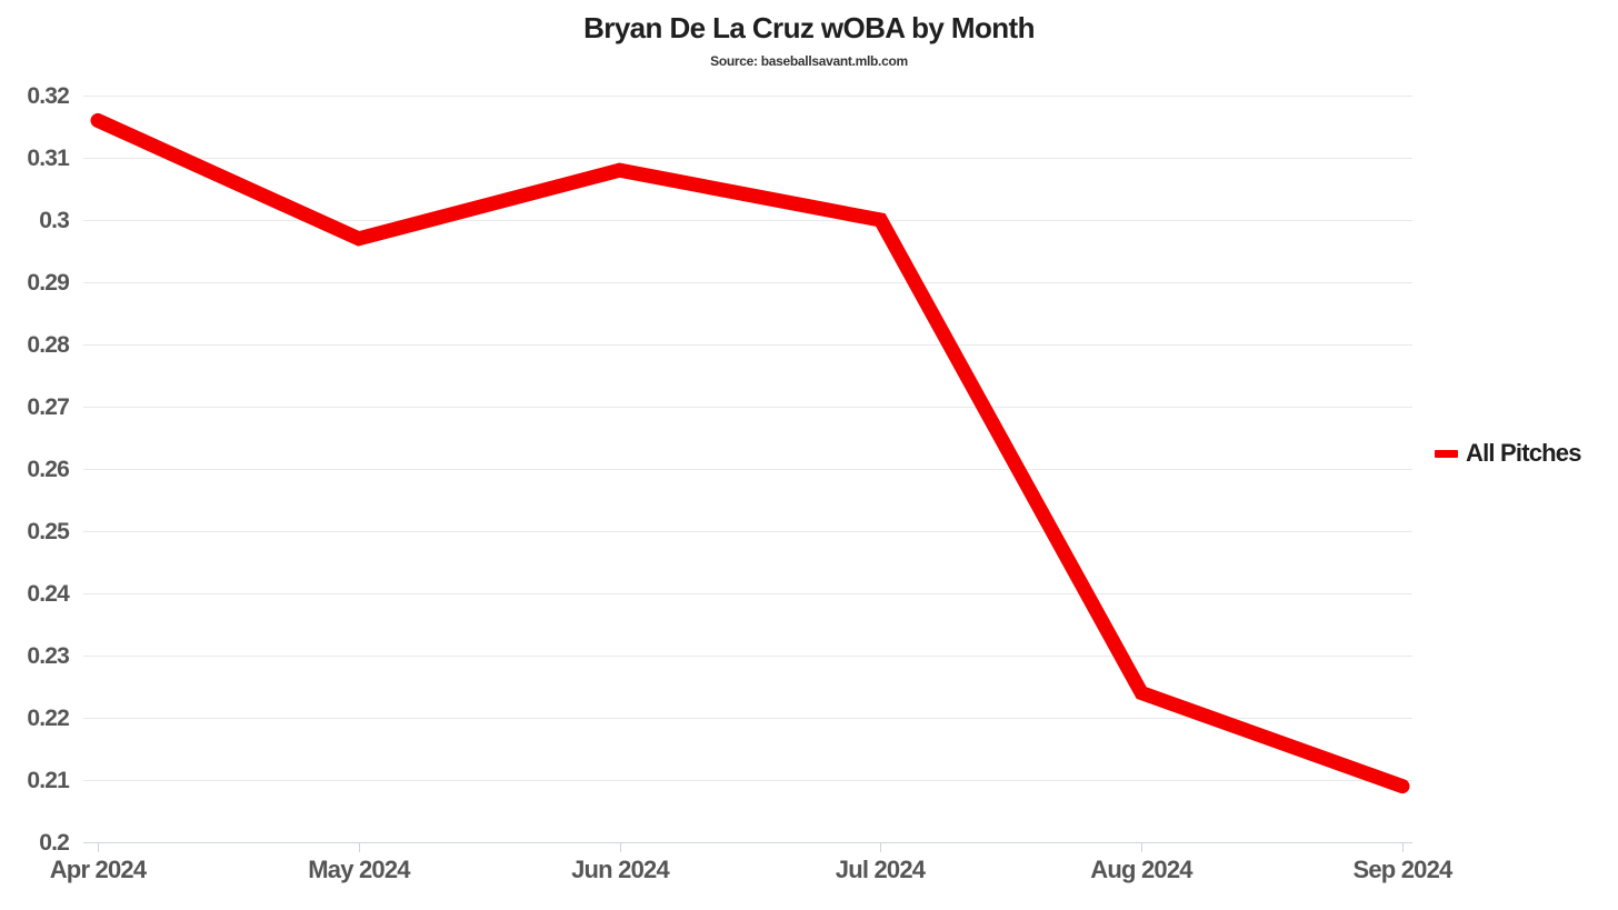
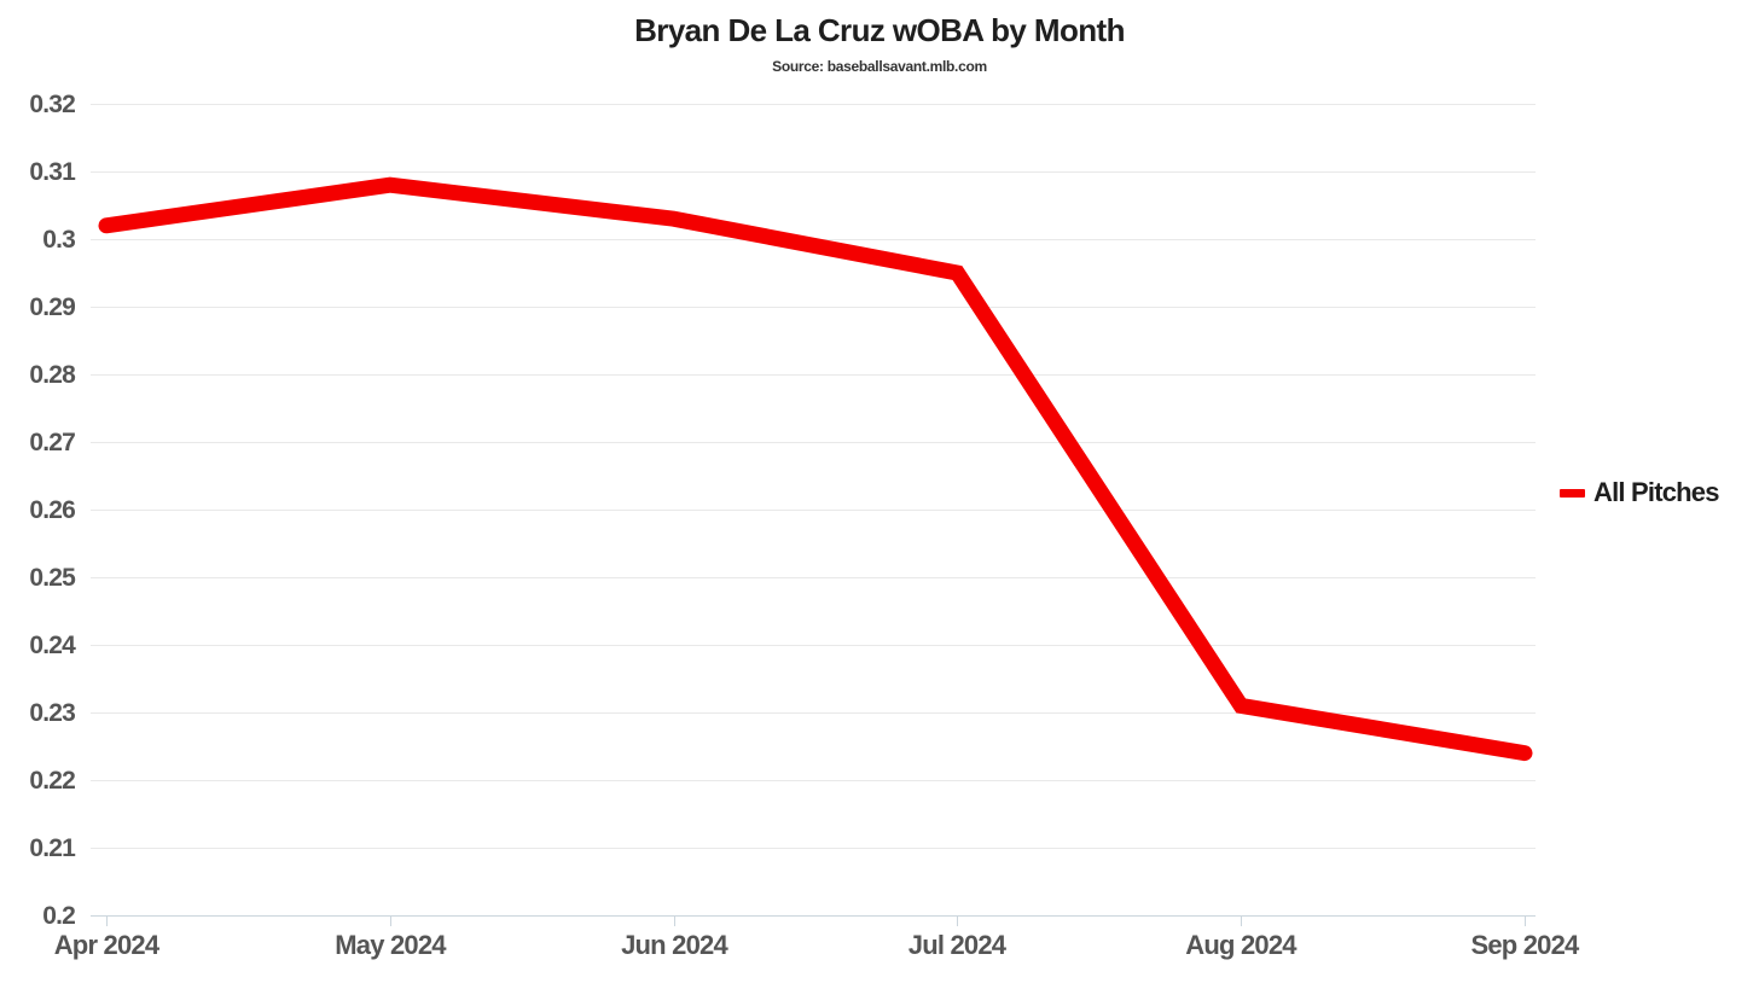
Apr 2024: 0.316 -> 0.302
May 2024: 0.297 -> 0.308
Jun 2024: 0.308 -> 0.303
Jul 2024: 0.300 -> 0.295
Aug 2024: 0.224 -> 0.231
Sep 2024: 0.209 -> 0.224
